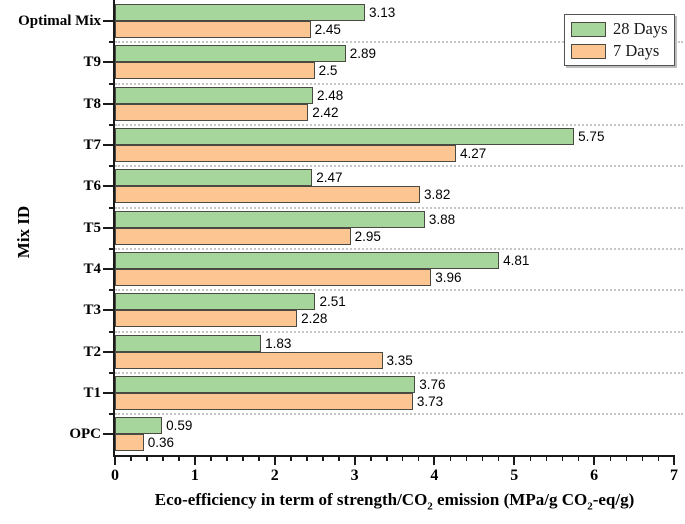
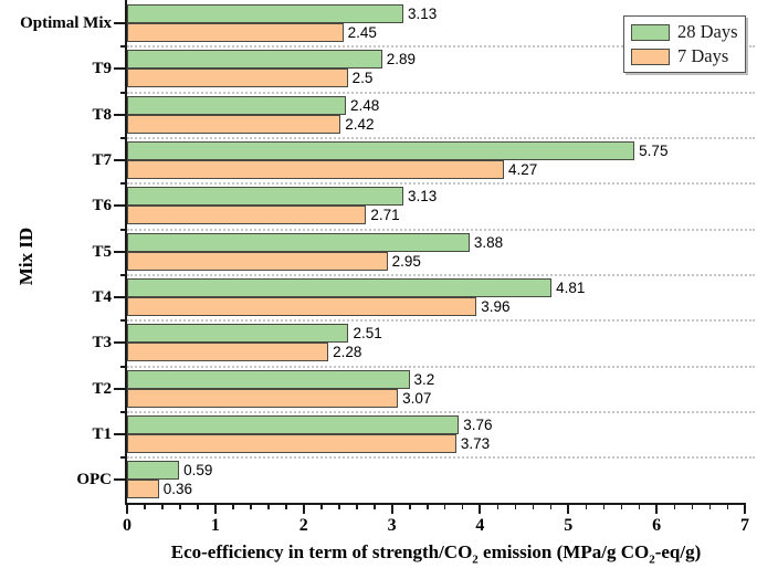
28 Days/T6: 2.47 -> 3.13
7 Days/T6: 3.82 -> 2.71
28 Days/T2: 1.83 -> 3.2
7 Days/T2: 3.35 -> 3.07
